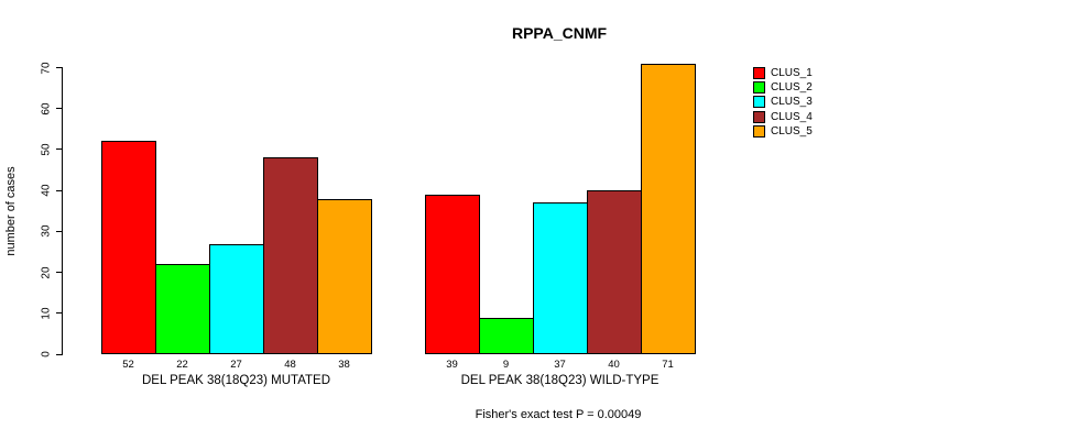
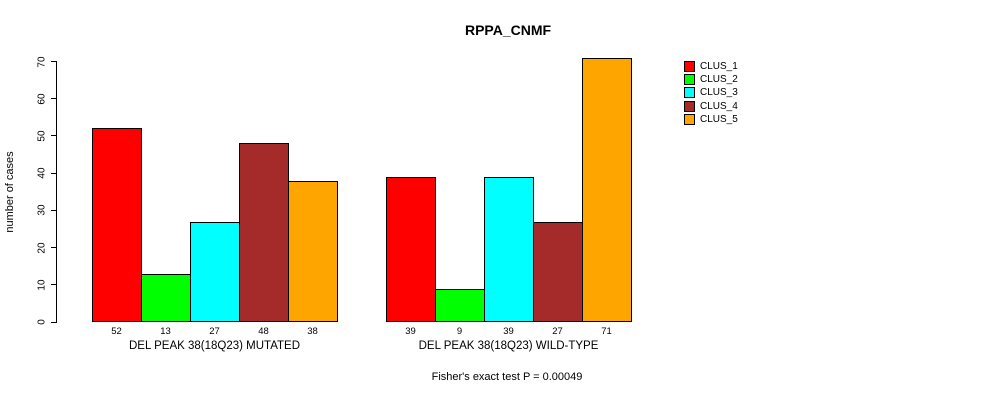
CLUS_2/DEL PEAK 38(18Q23) MUTATED: 22 -> 13
CLUS_3/DEL PEAK 38(18Q23) WILD-TYPE: 37 -> 39
CLUS_4/DEL PEAK 38(18Q23) WILD-TYPE: 40 -> 27
